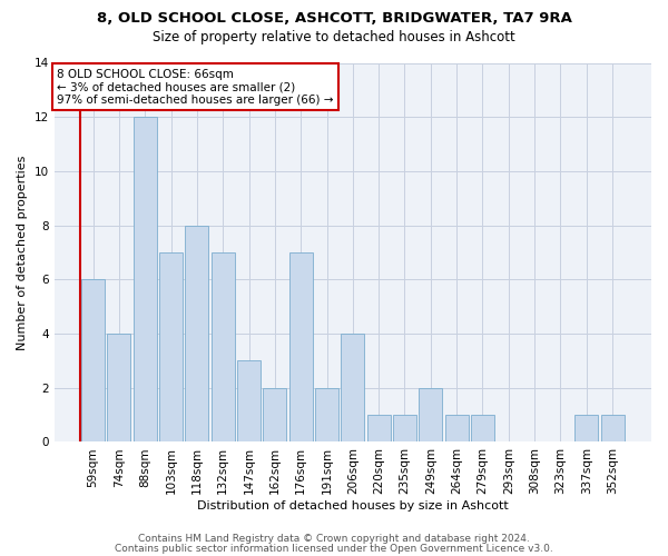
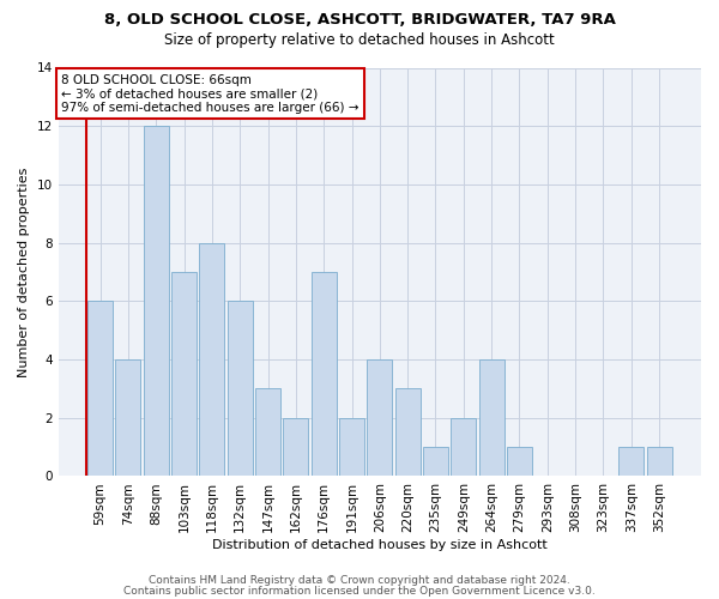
132sqm: 7 -> 6
220sqm: 1 -> 3
264sqm: 1 -> 4
